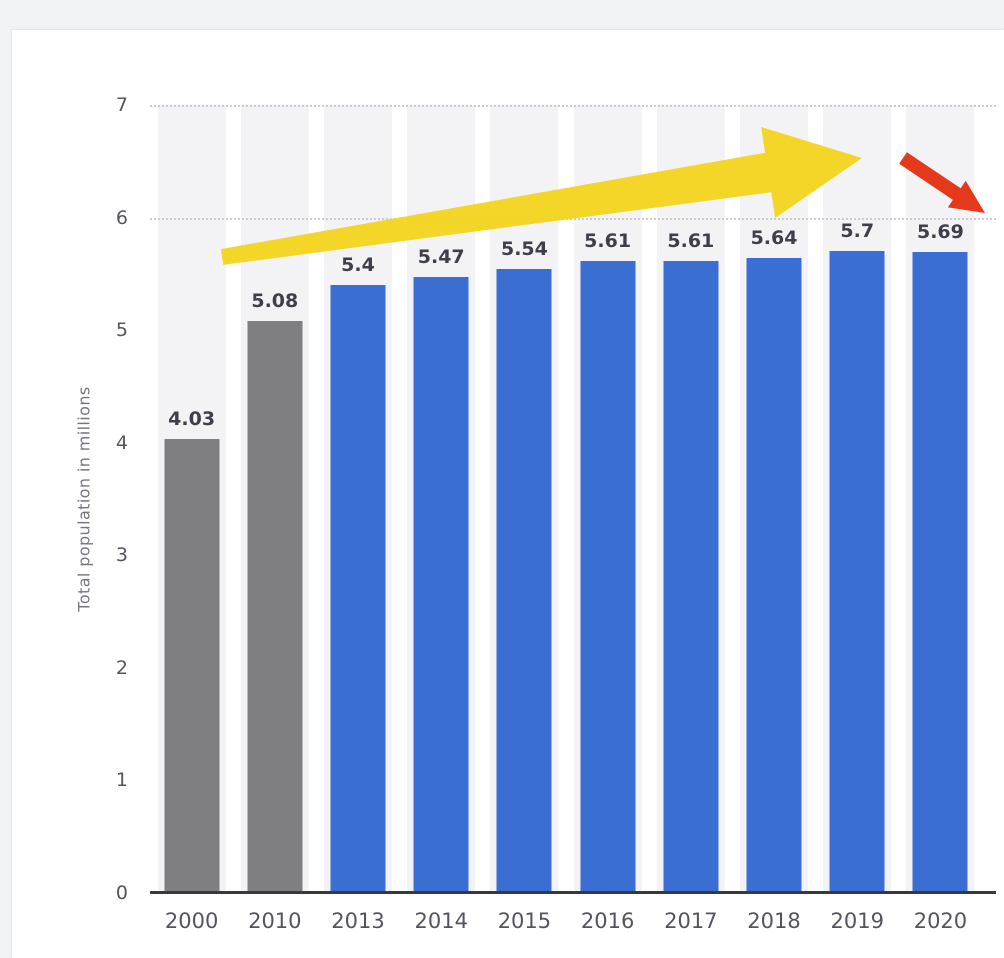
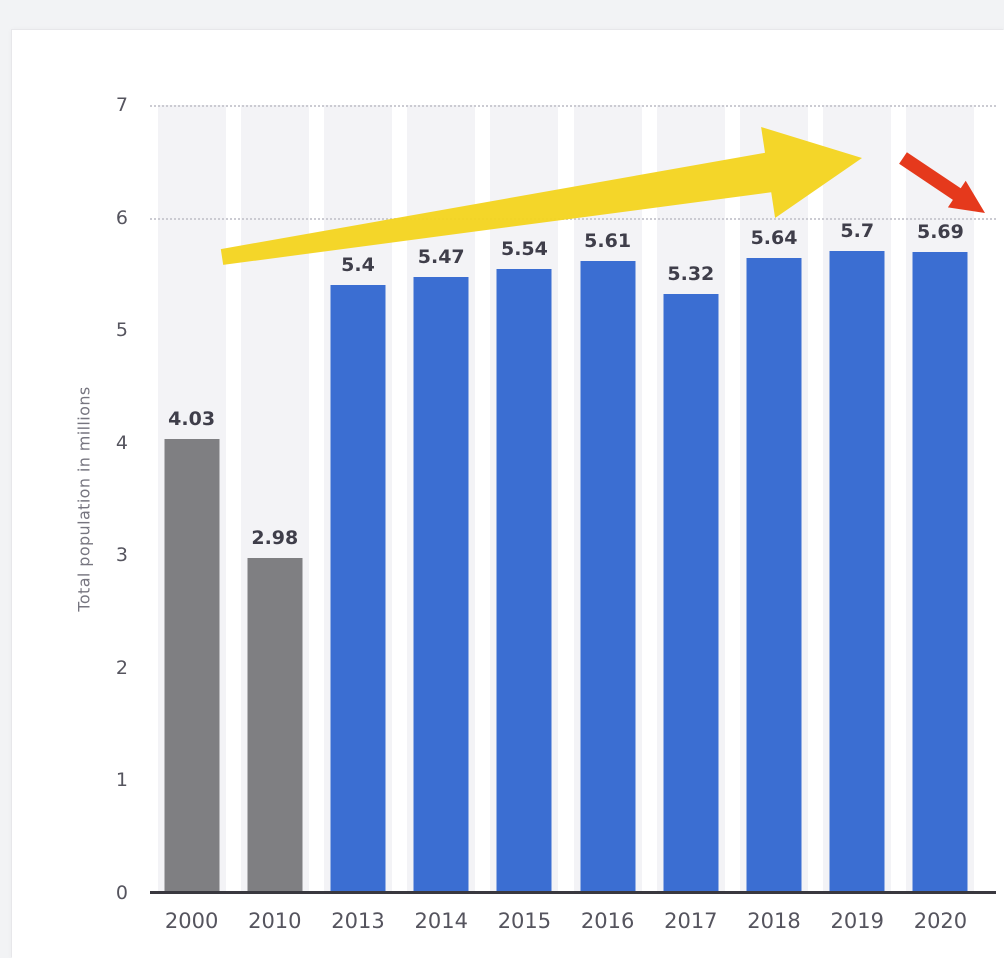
2010: 5.08 -> 2.98
2017: 5.61 -> 5.32
